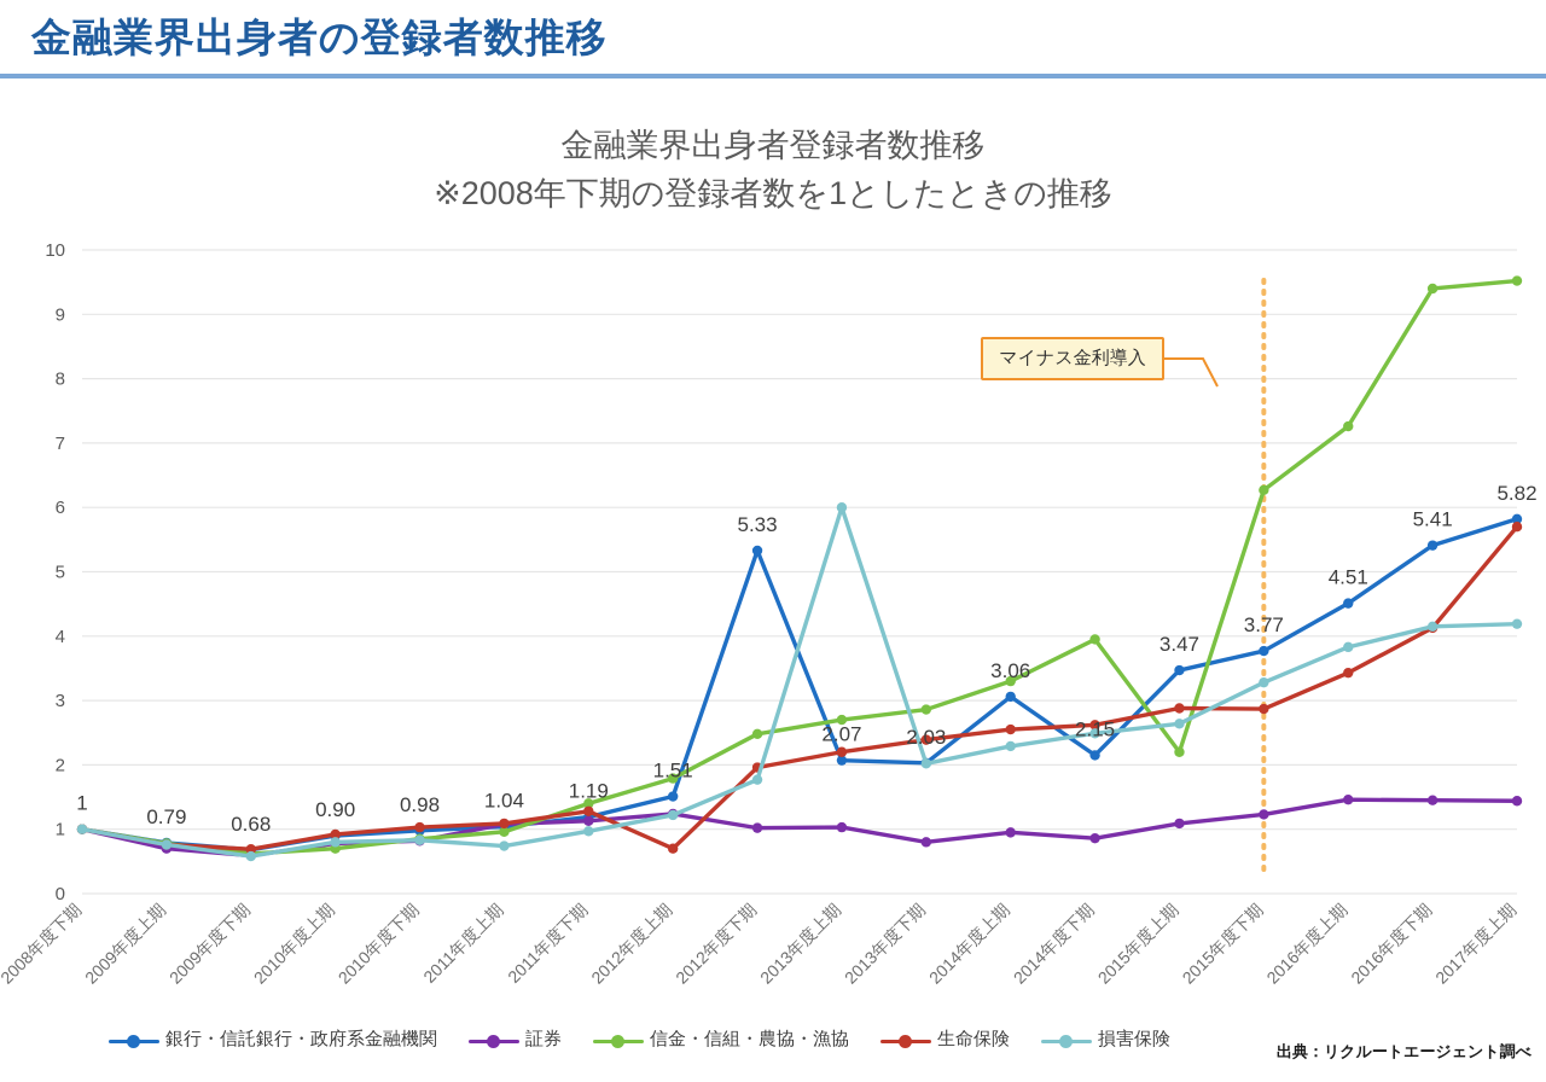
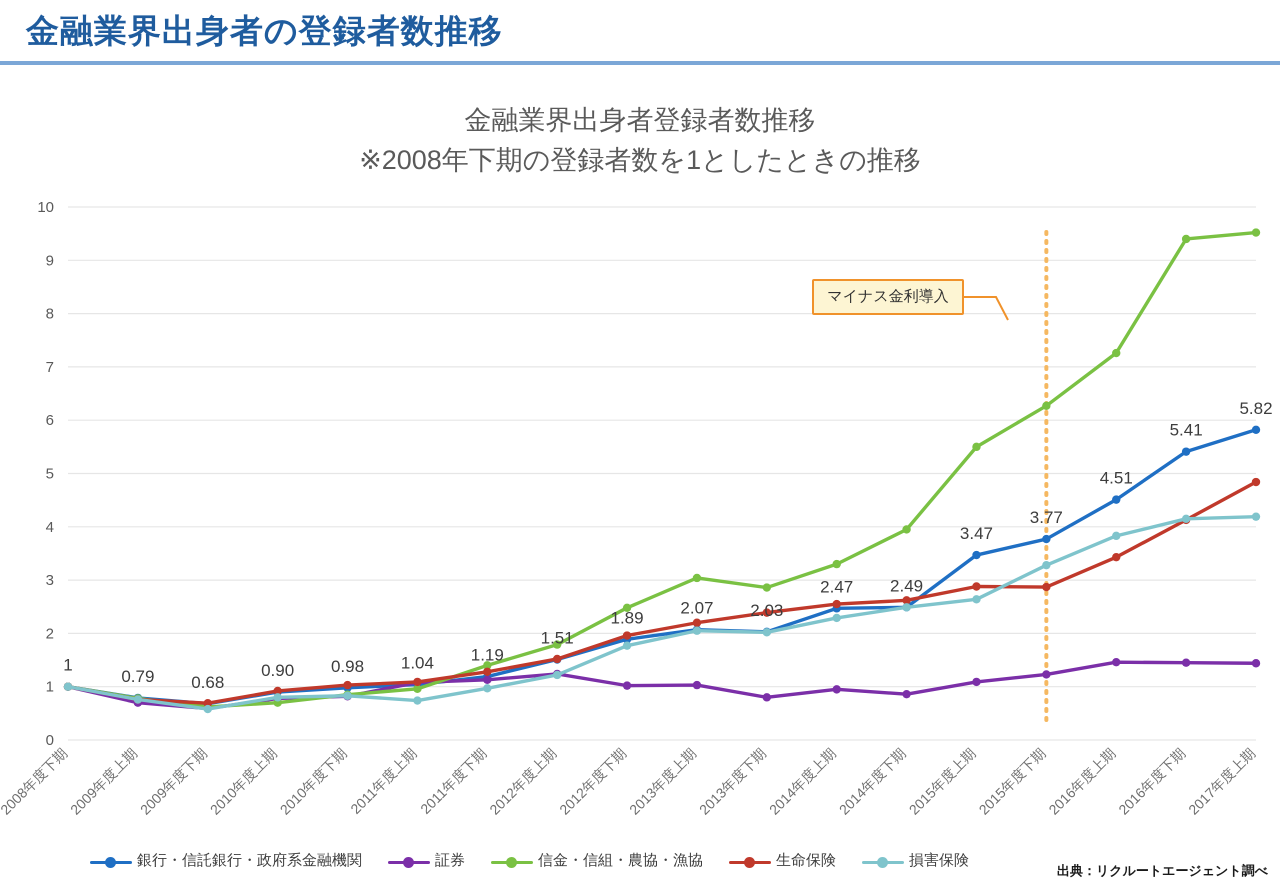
生命保険/2012年度上期: 0.7 -> 1.5
銀行・信託銀行・政府系金融機関/2012年度下期: 5.33 -> 1.89
信金・信組・農協・漁協/2013年度上期: 2.7 -> 3.0
損害保険/2013年度上期: 6.0 -> 2.0
銀行・信託銀行・政府系金融機関/2014年度上期: 3.06 -> 2.47
銀行・信託銀行・政府系金融機関/2014年度下期: 2.15 -> 2.49
信金・信組・農協・漁協/2015年度上期: 2.2 -> 5.5
生命保険/2017年度上期: 5.7 -> 4.8
